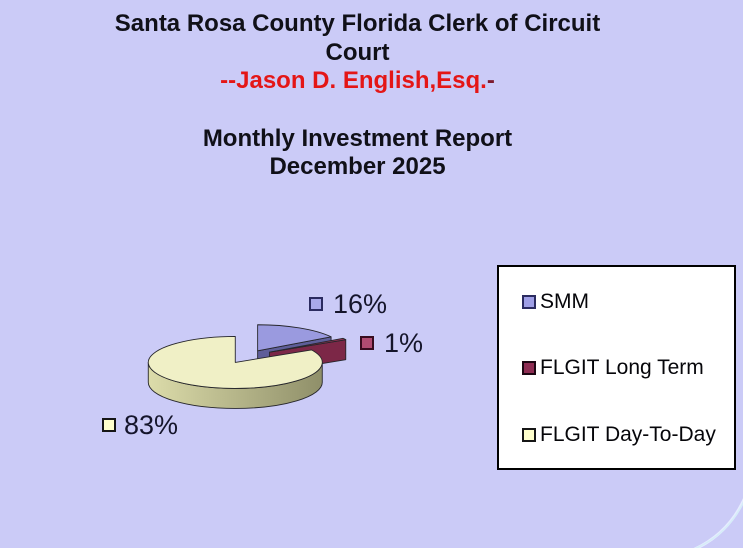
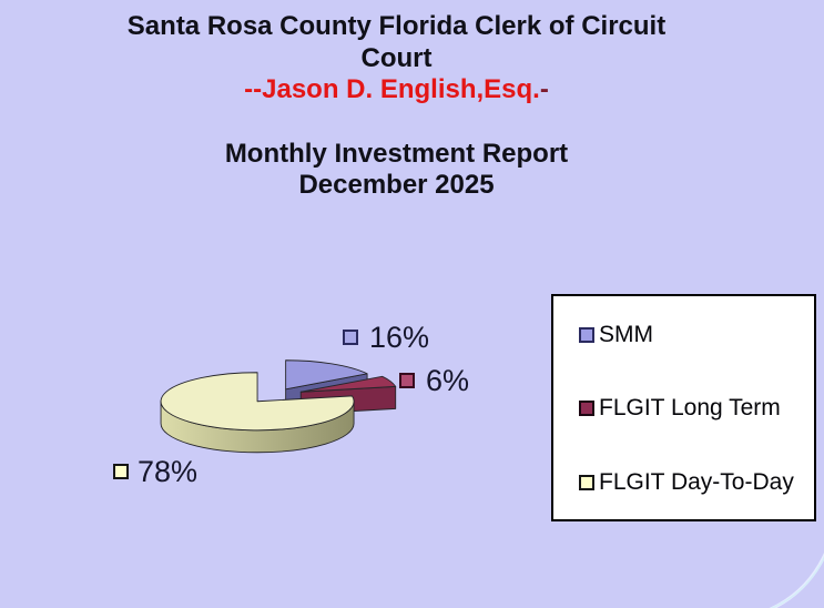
FLGIT Long Term: 1% -> 6%
FLGIT Day-To-Day: 83% -> 78%
